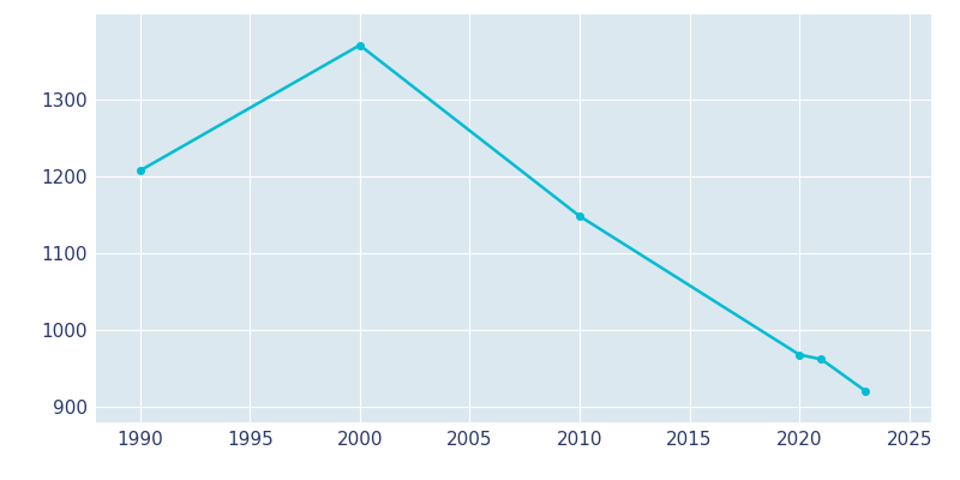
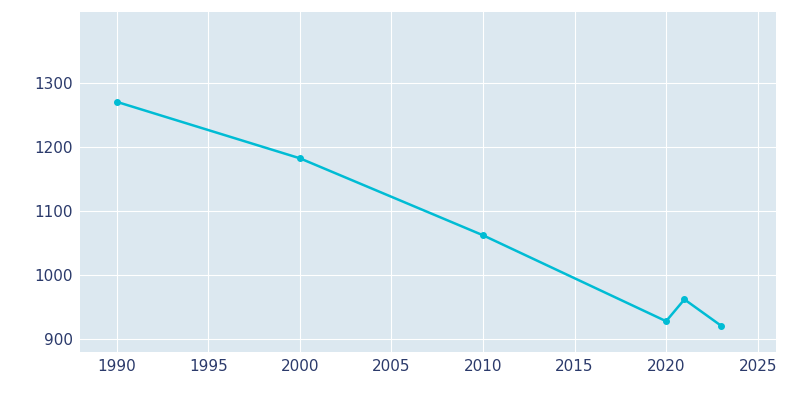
1990: 1207 -> 1270
2000: 1370 -> 1182
2010: 1148 -> 1062
2020: 968 -> 928
